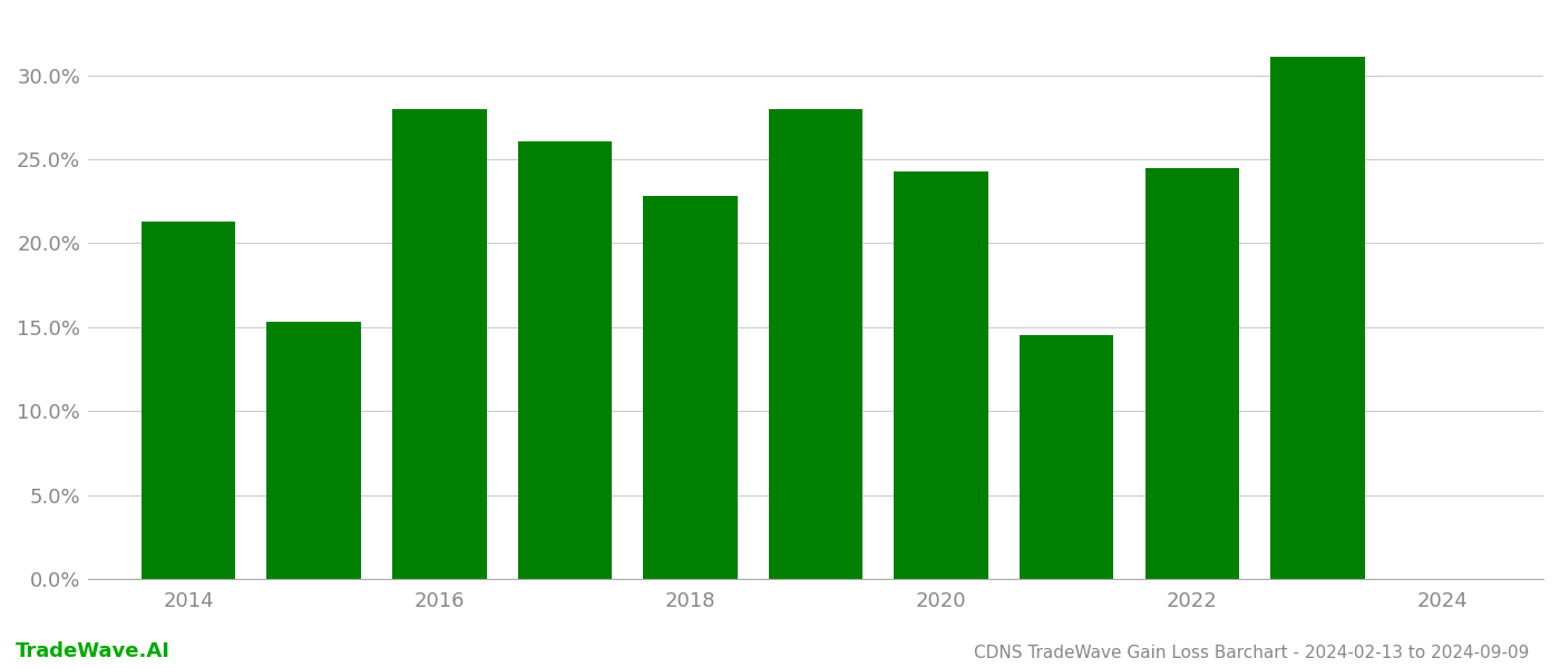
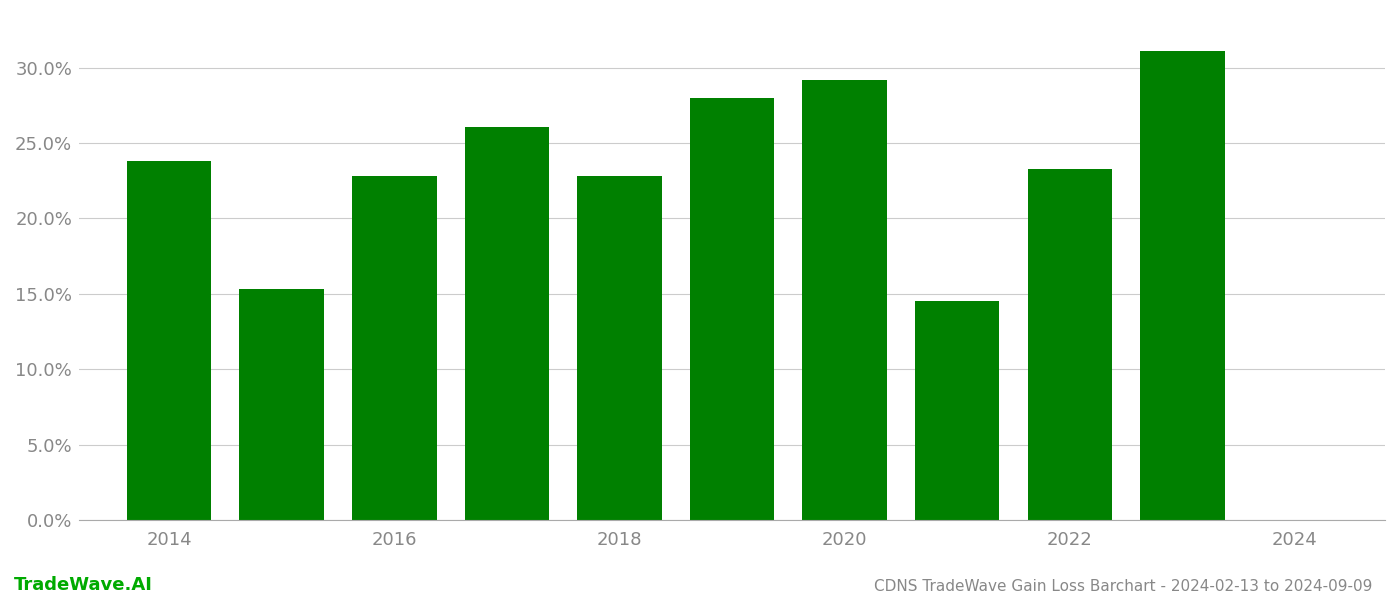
2014: 21.3% -> 23.8%
2016: 28.0% -> 22.8%
2020: 24.3% -> 29.2%
2022: 24.5% -> 23.3%
